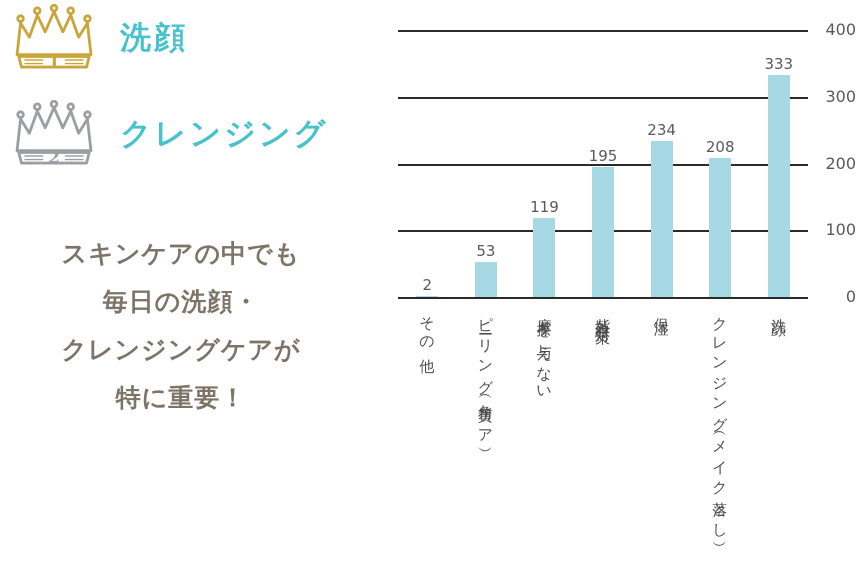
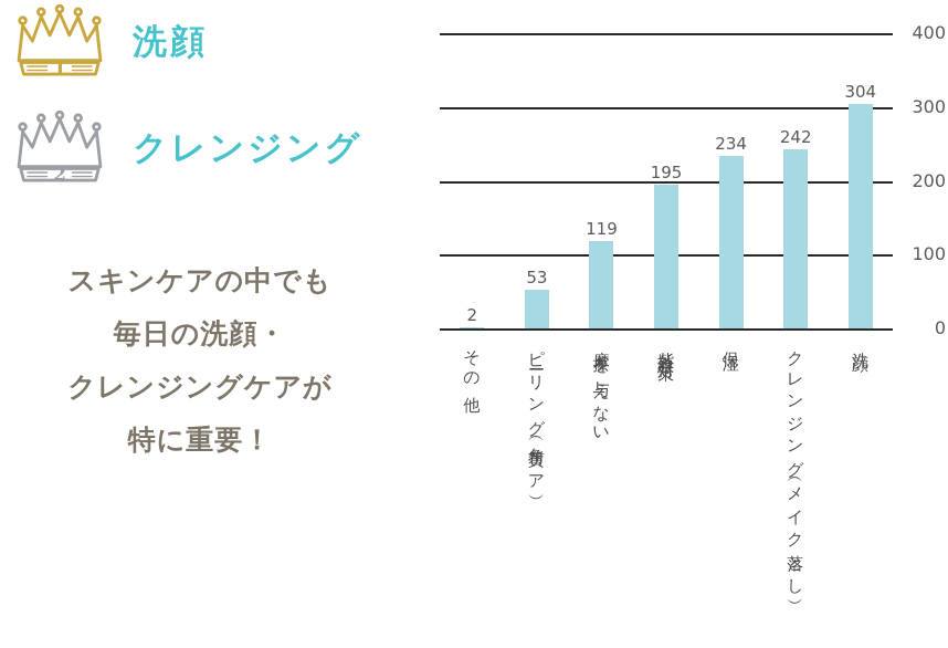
クレンジング（メイク落とし）: 208 -> 242
洗顔: 333 -> 304
